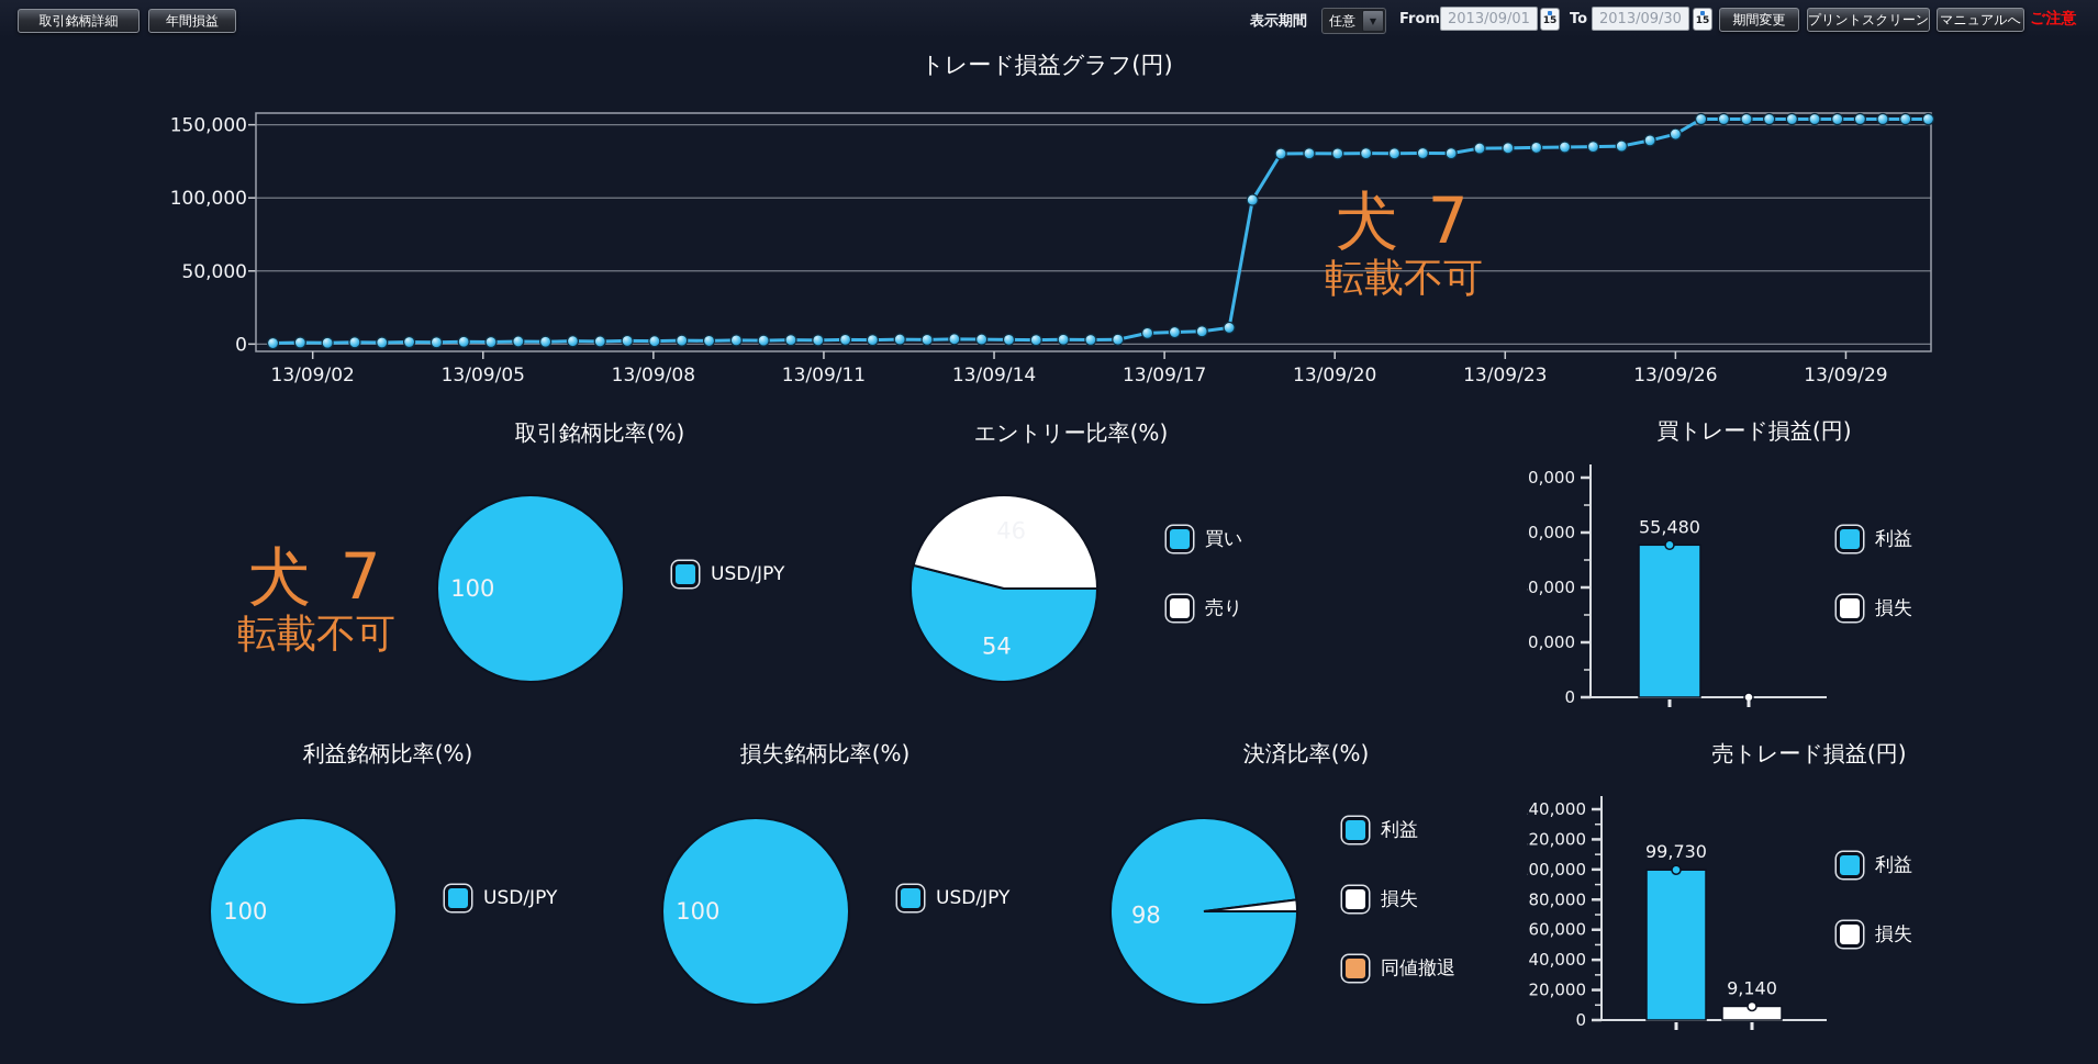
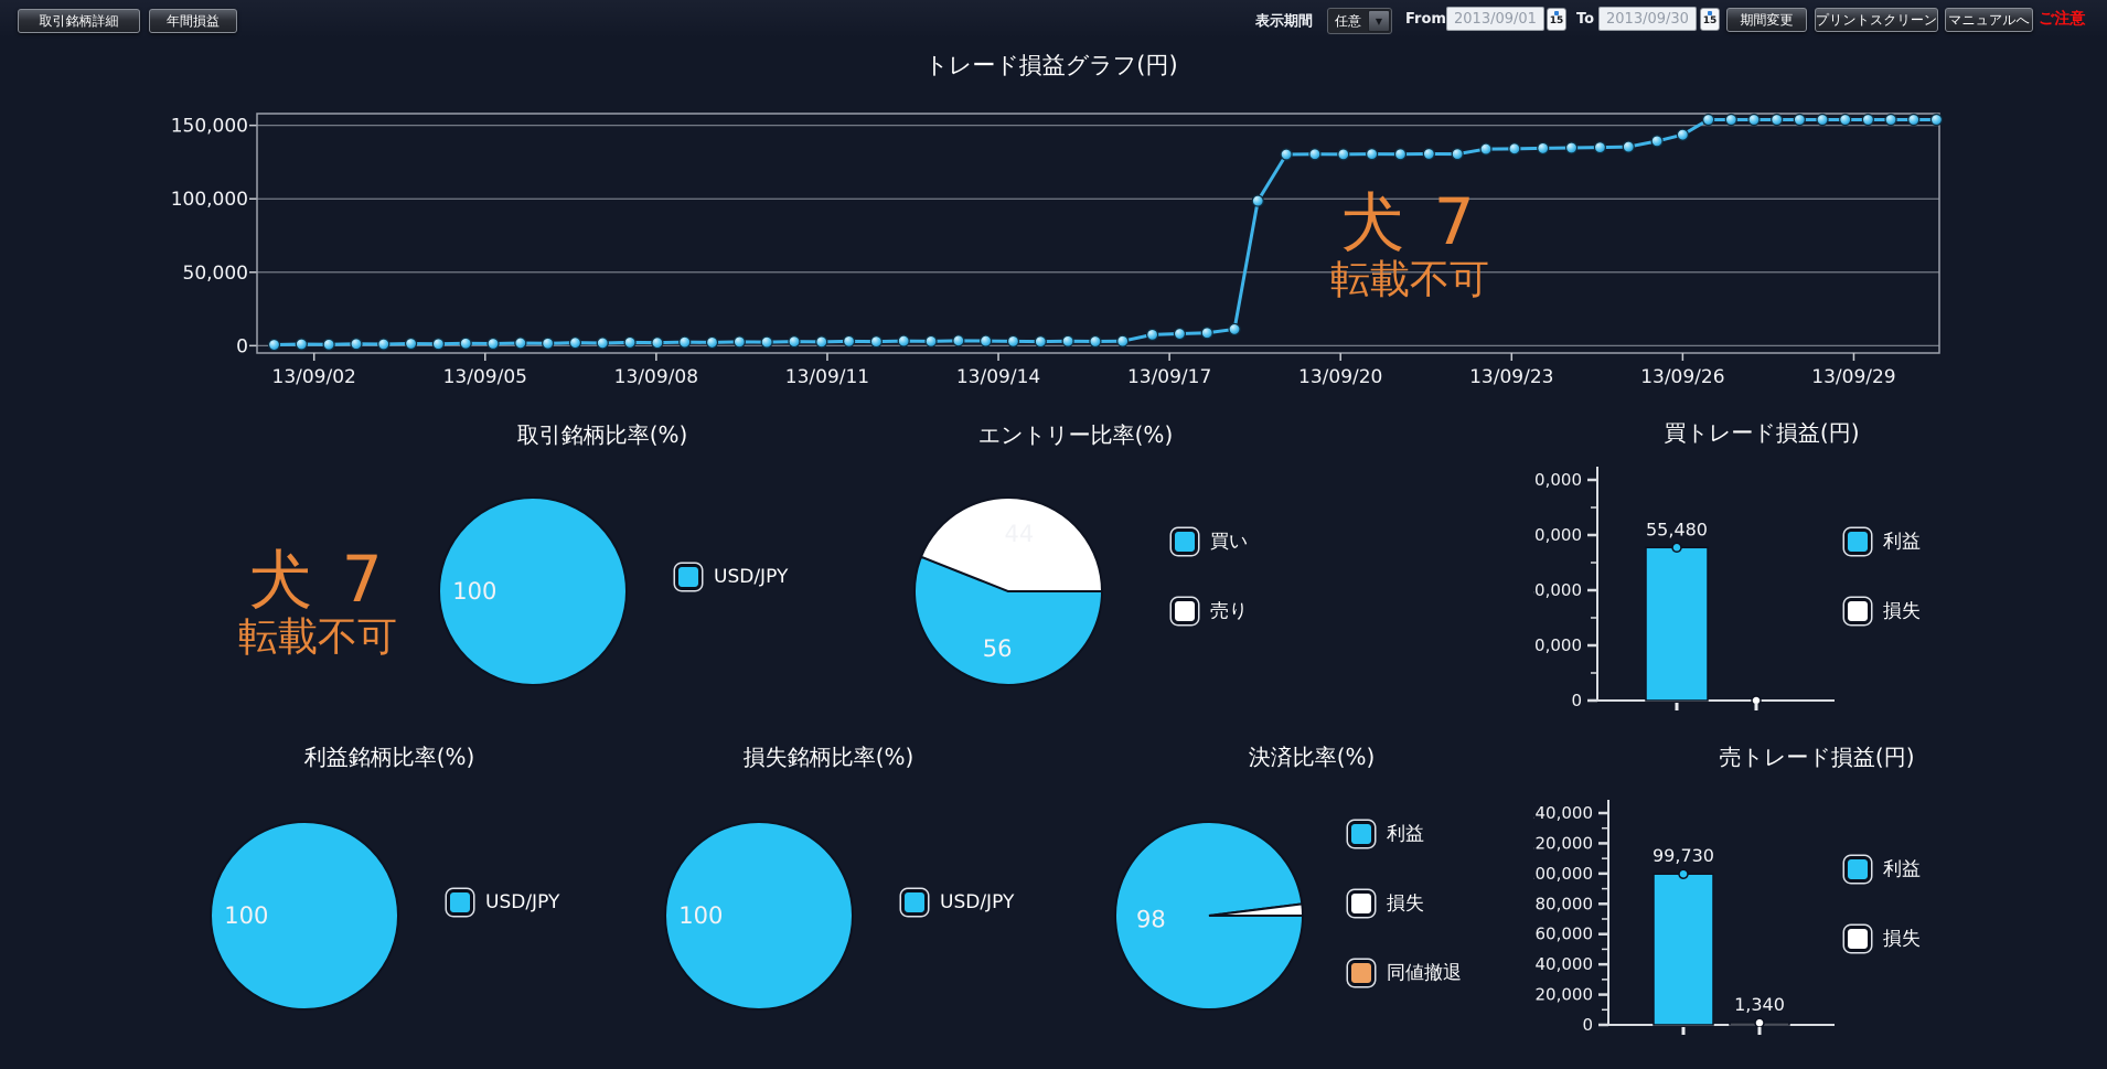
エントリー比率(%)/買い: 54 -> 56
エントリー比率(%)/売り: 46 -> 44
売トレード損益(円)/損失: 9,140 -> 1,340
